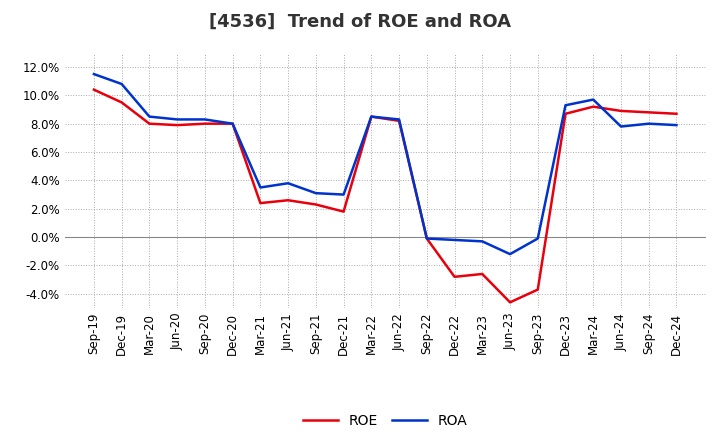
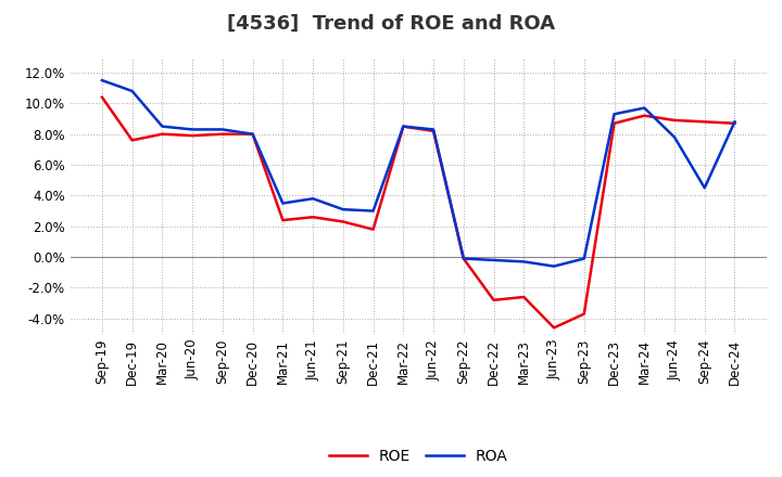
ROE/Dec-19: 9.5% -> 7.6%
ROA/Jun-23: -1.2% -> -0.6%
ROA/Sep-24: 8.0% -> 4.5%
ROA/Dec-24: 7.9% -> 8.8%
